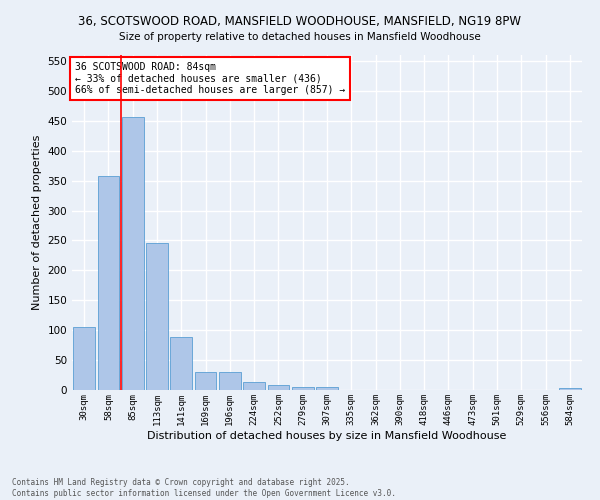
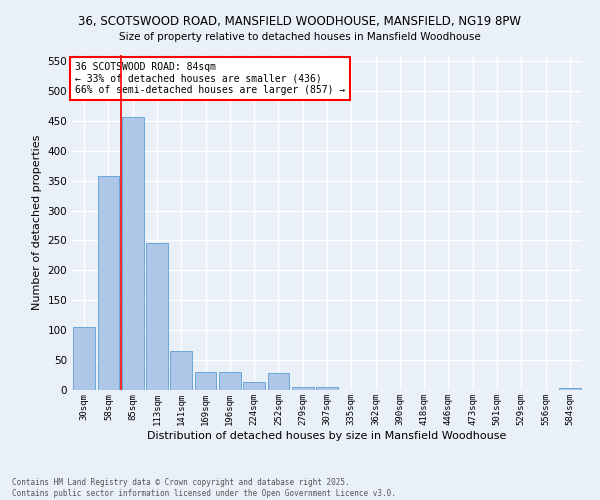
141sqm: 88 -> 66
252sqm: 8 -> 28
